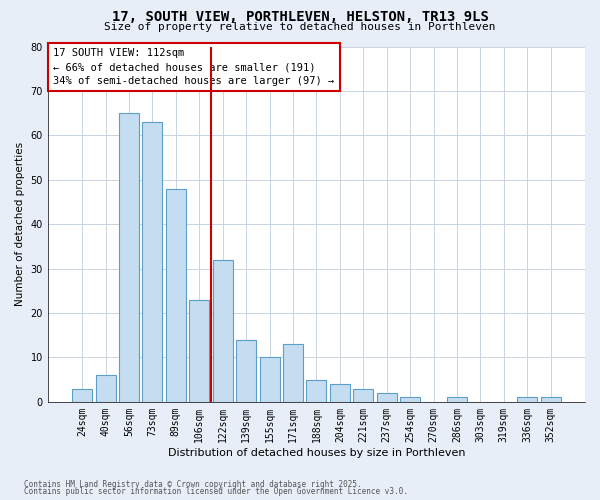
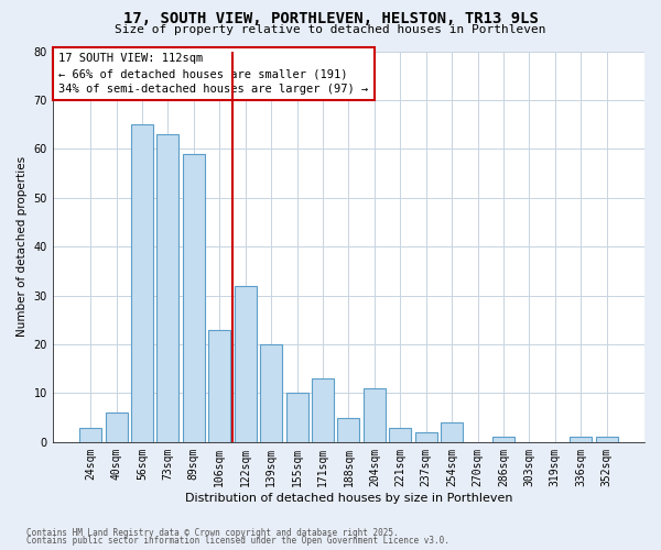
89sqm: 48 -> 59
139sqm: 14 -> 20
204sqm: 4 -> 11
254sqm: 1 -> 4
